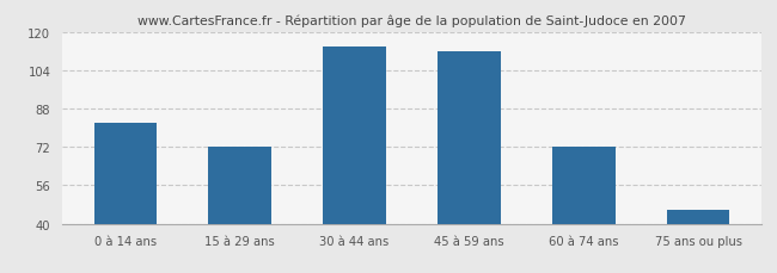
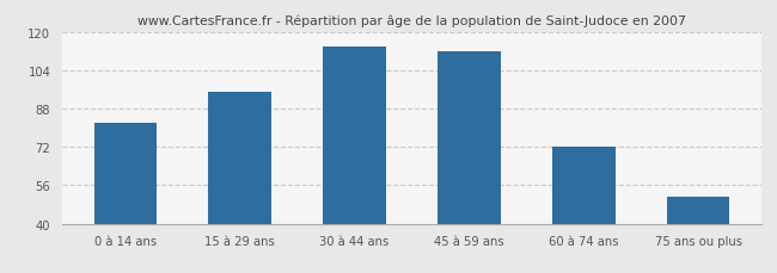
15 à 29 ans: 72 -> 95
75 ans ou plus: 46 -> 51
